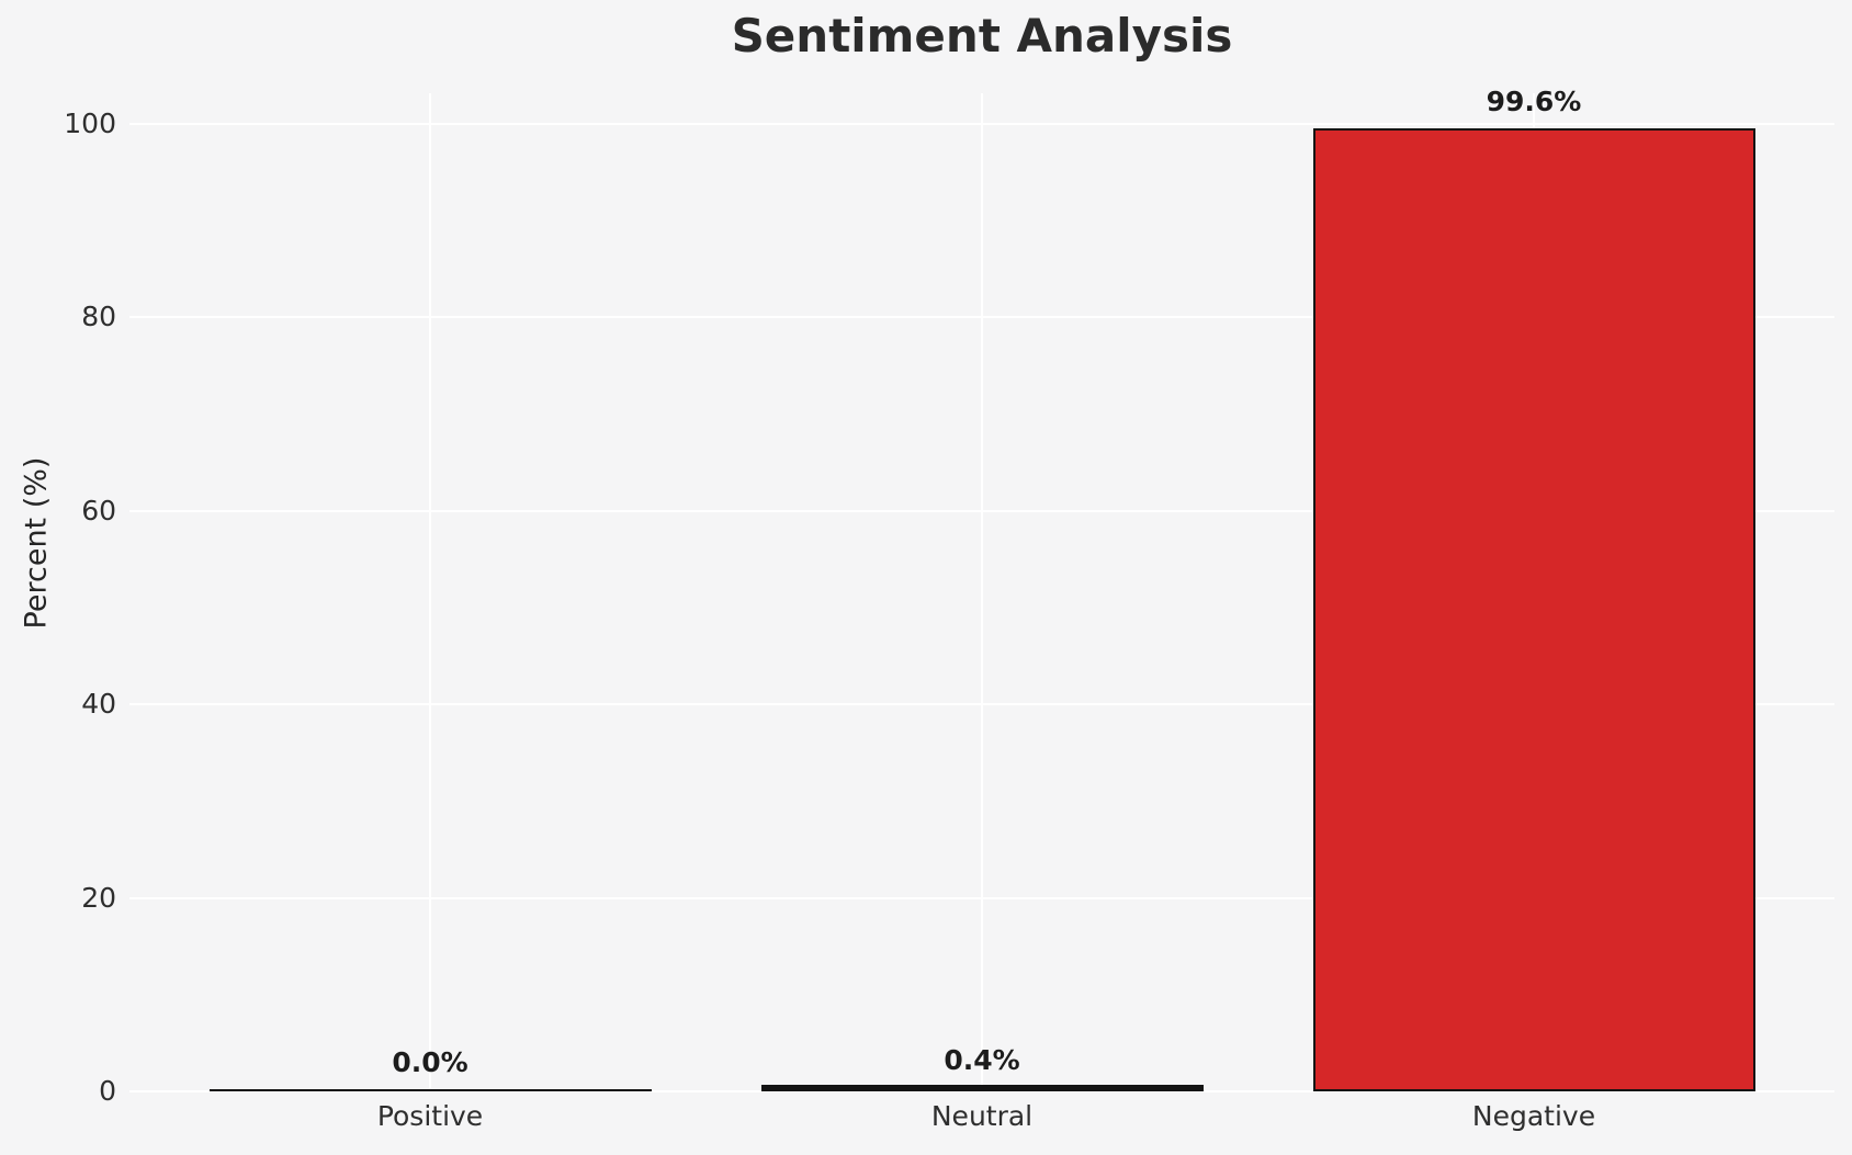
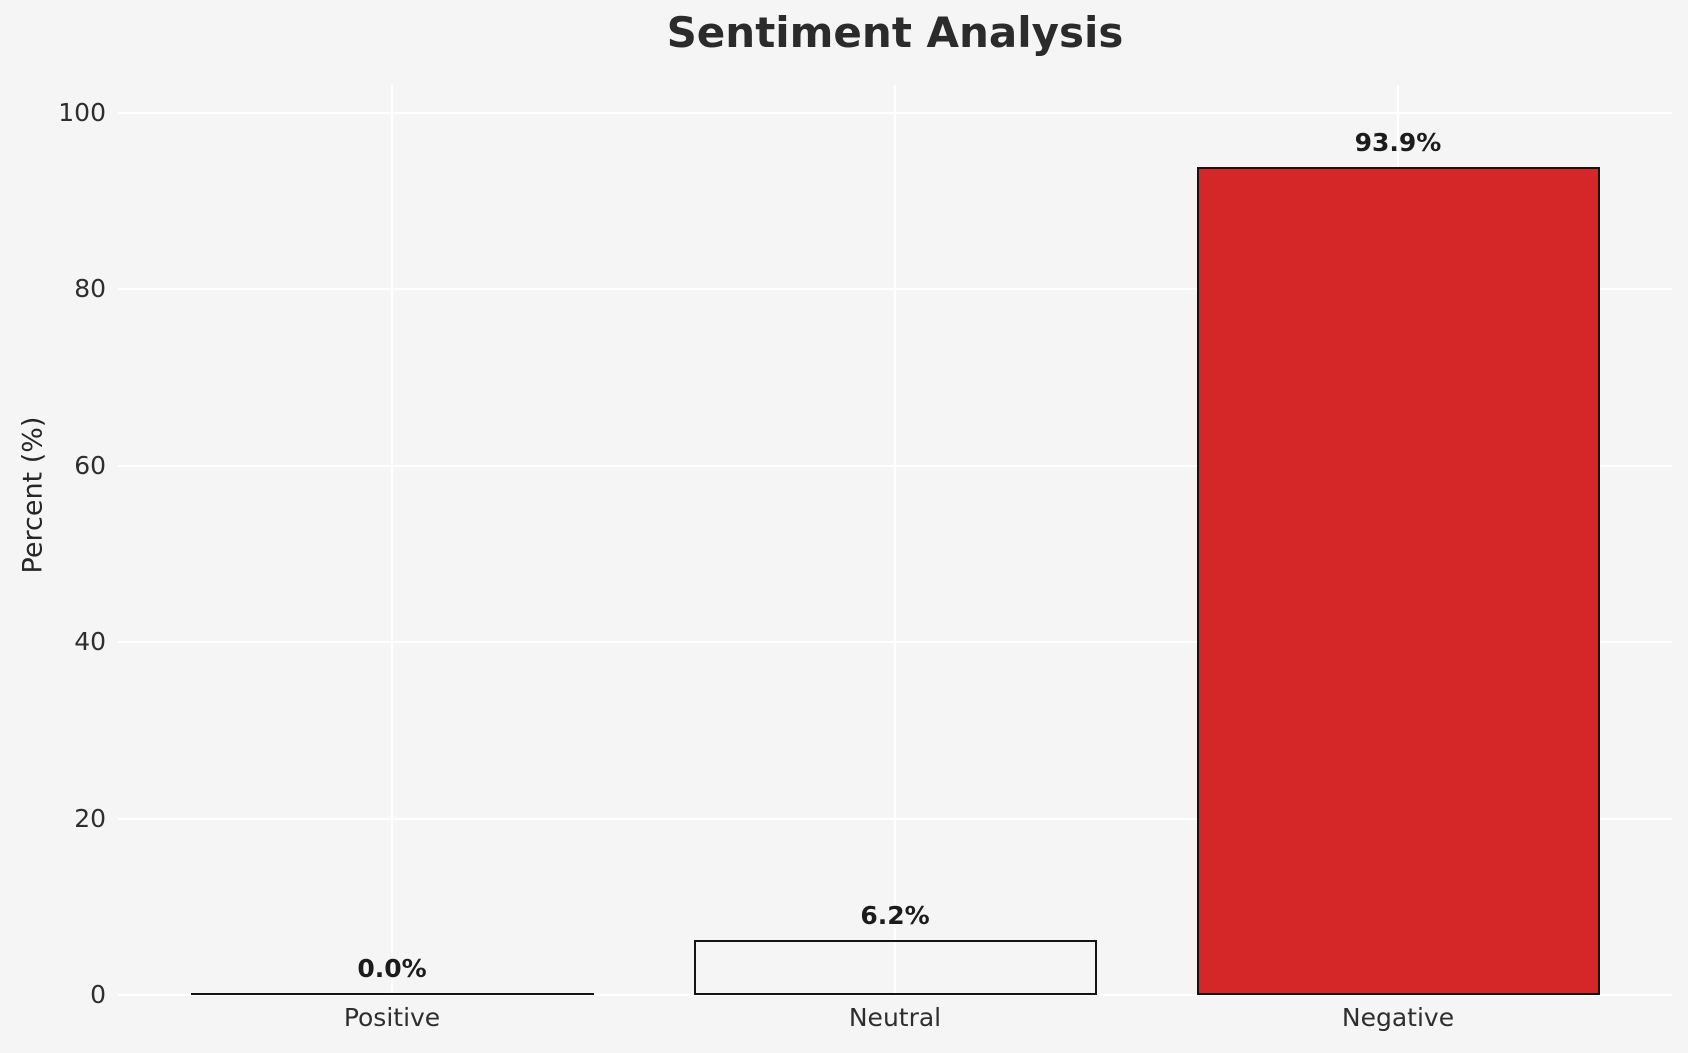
Neutral: 0.4% -> 6.2%
Negative: 99.6% -> 93.9%
